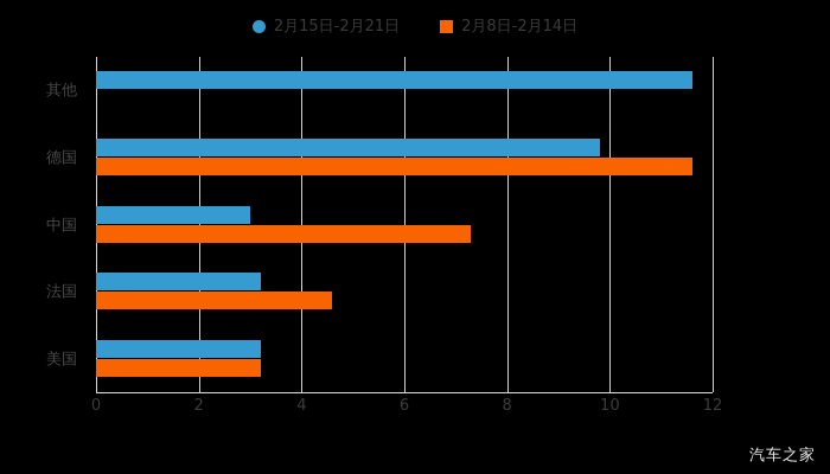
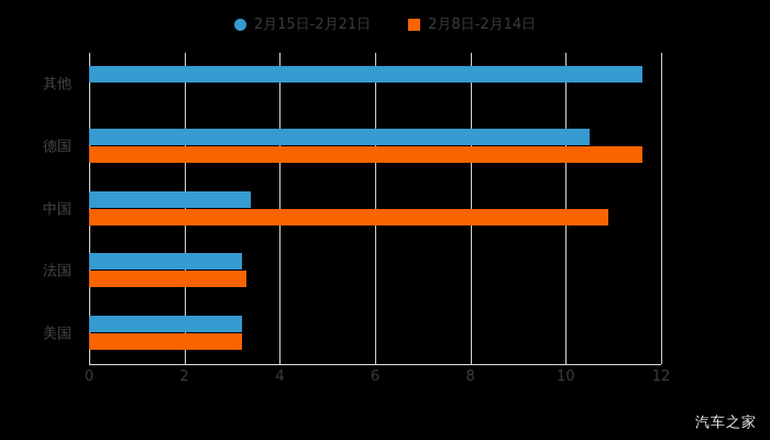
2月15日-2月21日/德国: 9.8 -> 10.5
2月15日-2月21日/中国: 3.0 -> 3.4
2月8日-2月14日/中国: 7.3 -> 10.9
2月8日-2月14日/法国: 4.6 -> 3.3
